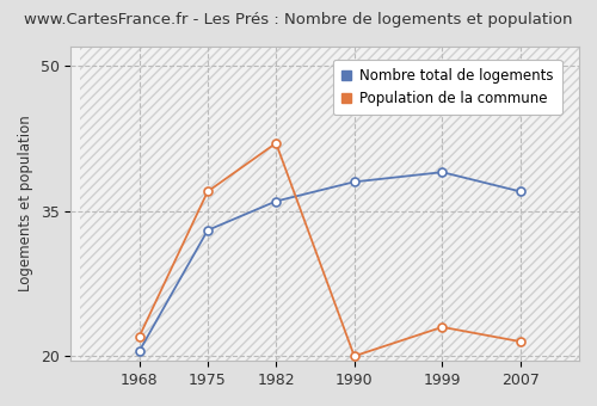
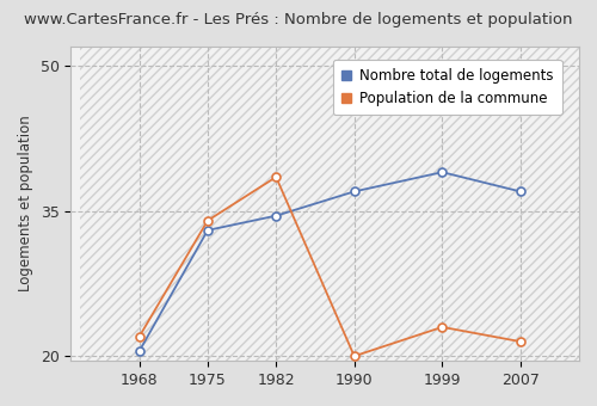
Population de la commune/1975: 37.0 -> 34.0
Nombre total de logements/1982: 36.0 -> 34.5
Population de la commune/1982: 42.0 -> 38.5
Nombre total de logements/1990: 38.0 -> 37.0
